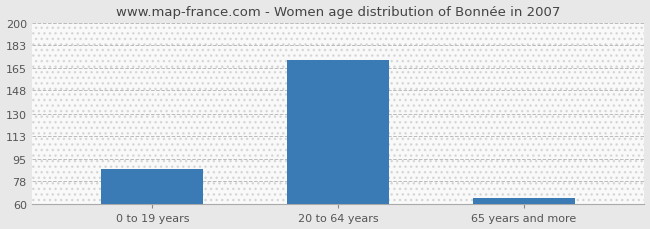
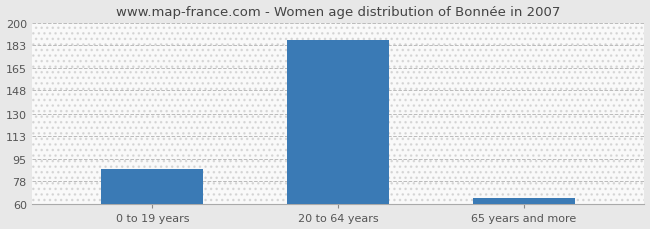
20 to 64 years: 171 -> 187
